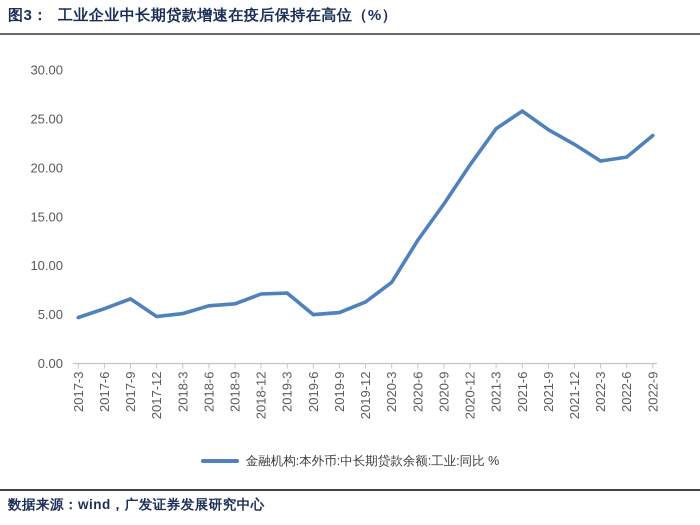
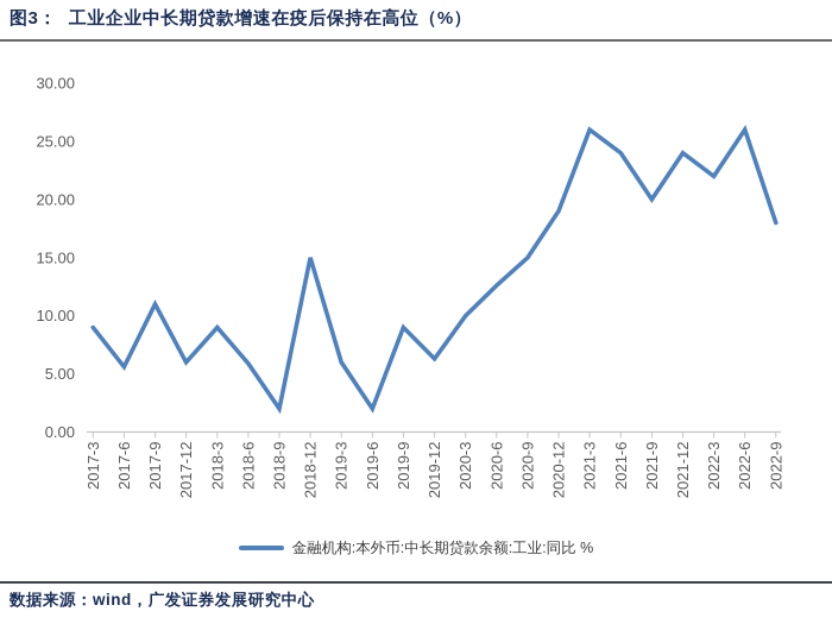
2017-3: 5 -> 9
2017-9: 7 -> 11
2017-12: 5 -> 6
2018-3: 5 -> 9
2018-9: 6 -> 2
2018-12: 7 -> 15
2019-3: 7 -> 6
2019-6: 5 -> 2
2019-9: 5 -> 9
2020-3: 8 -> 10
2020-9: 16 -> 15
2020-12: 20 -> 19
2021-3: 24 -> 26
2021-6: 26 -> 24
2021-9: 24 -> 20
2021-12: 22 -> 24
2022-3: 21 -> 22
2022-6: 21 -> 26
2022-9: 23 -> 18
